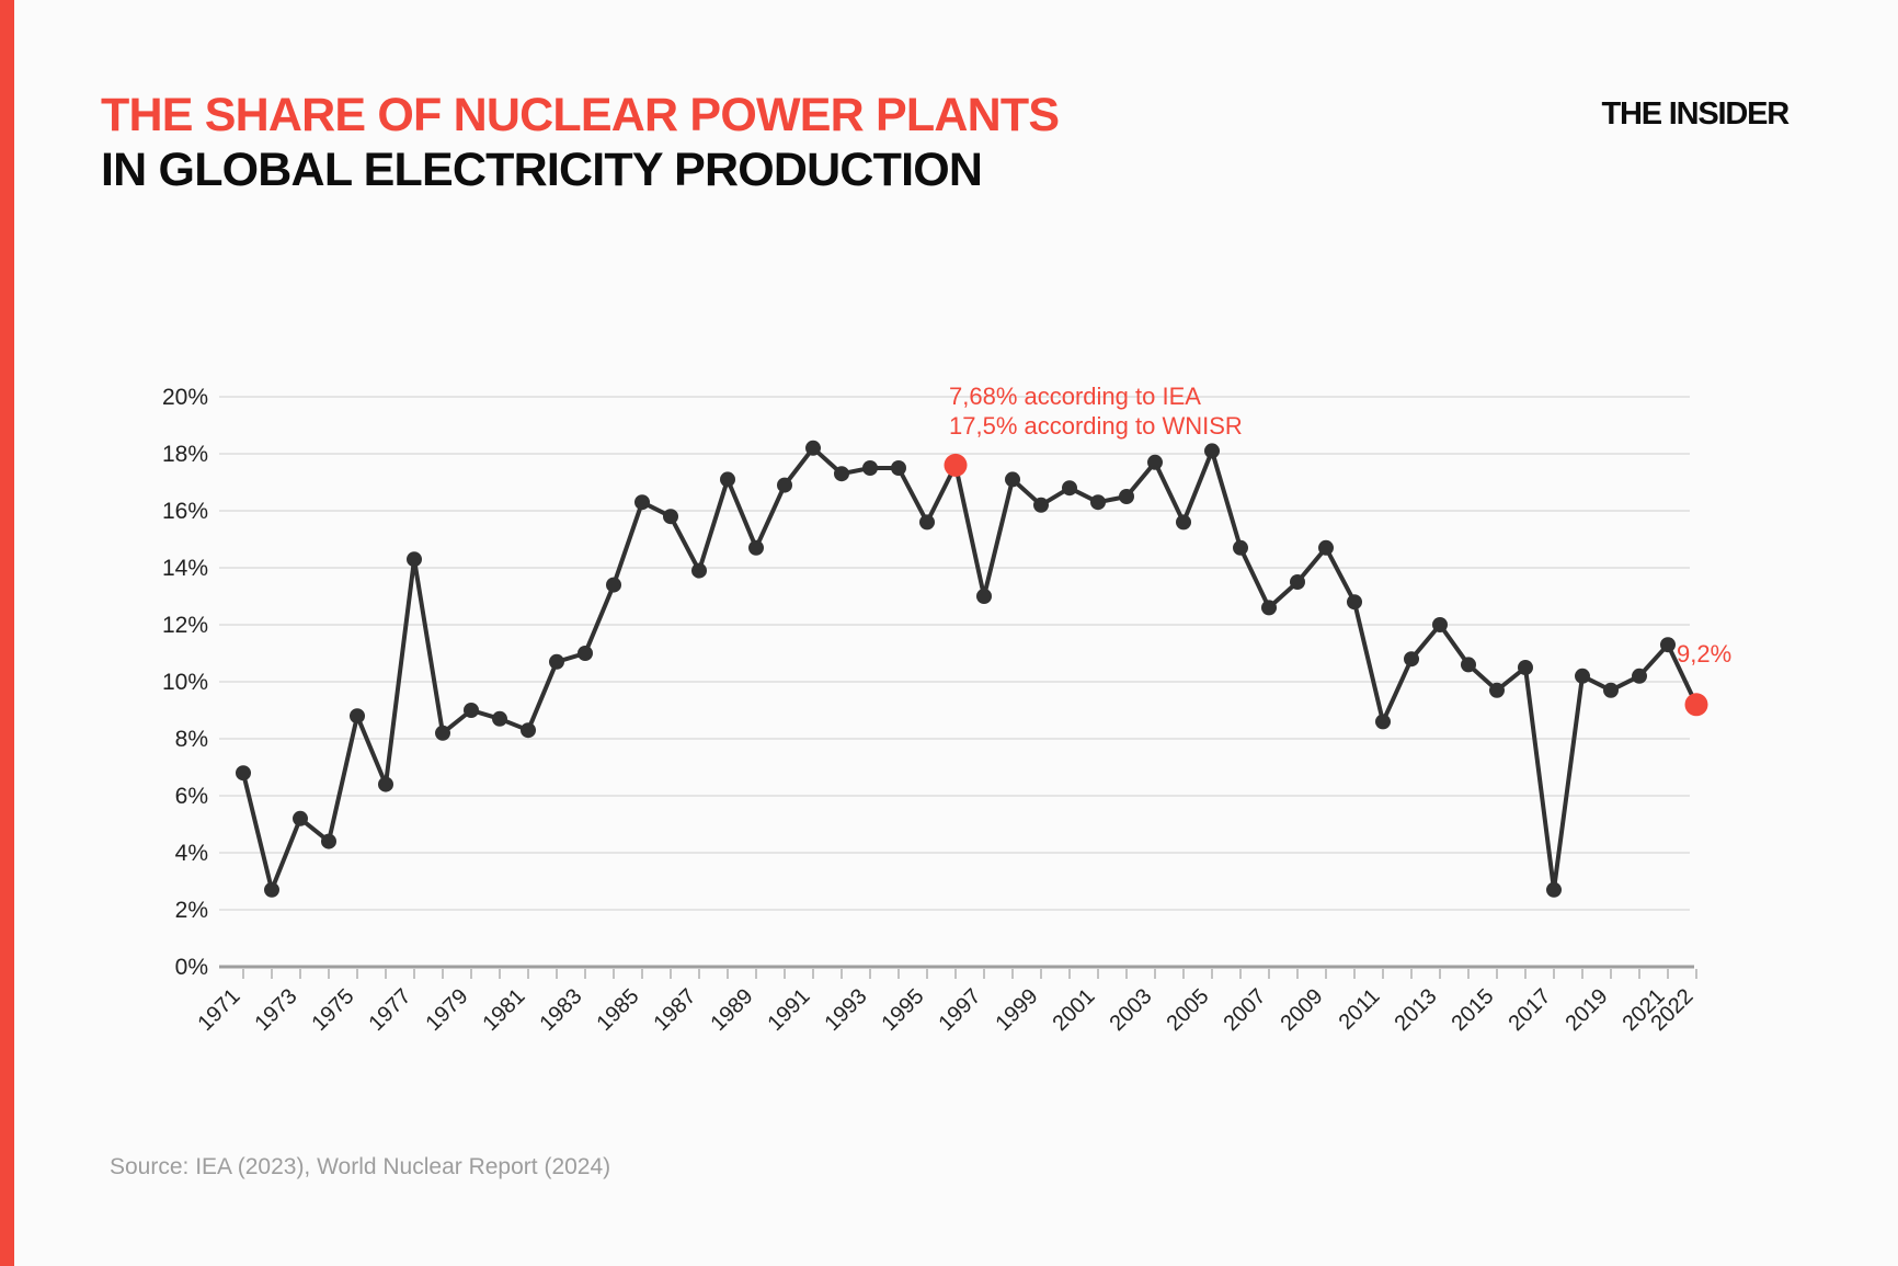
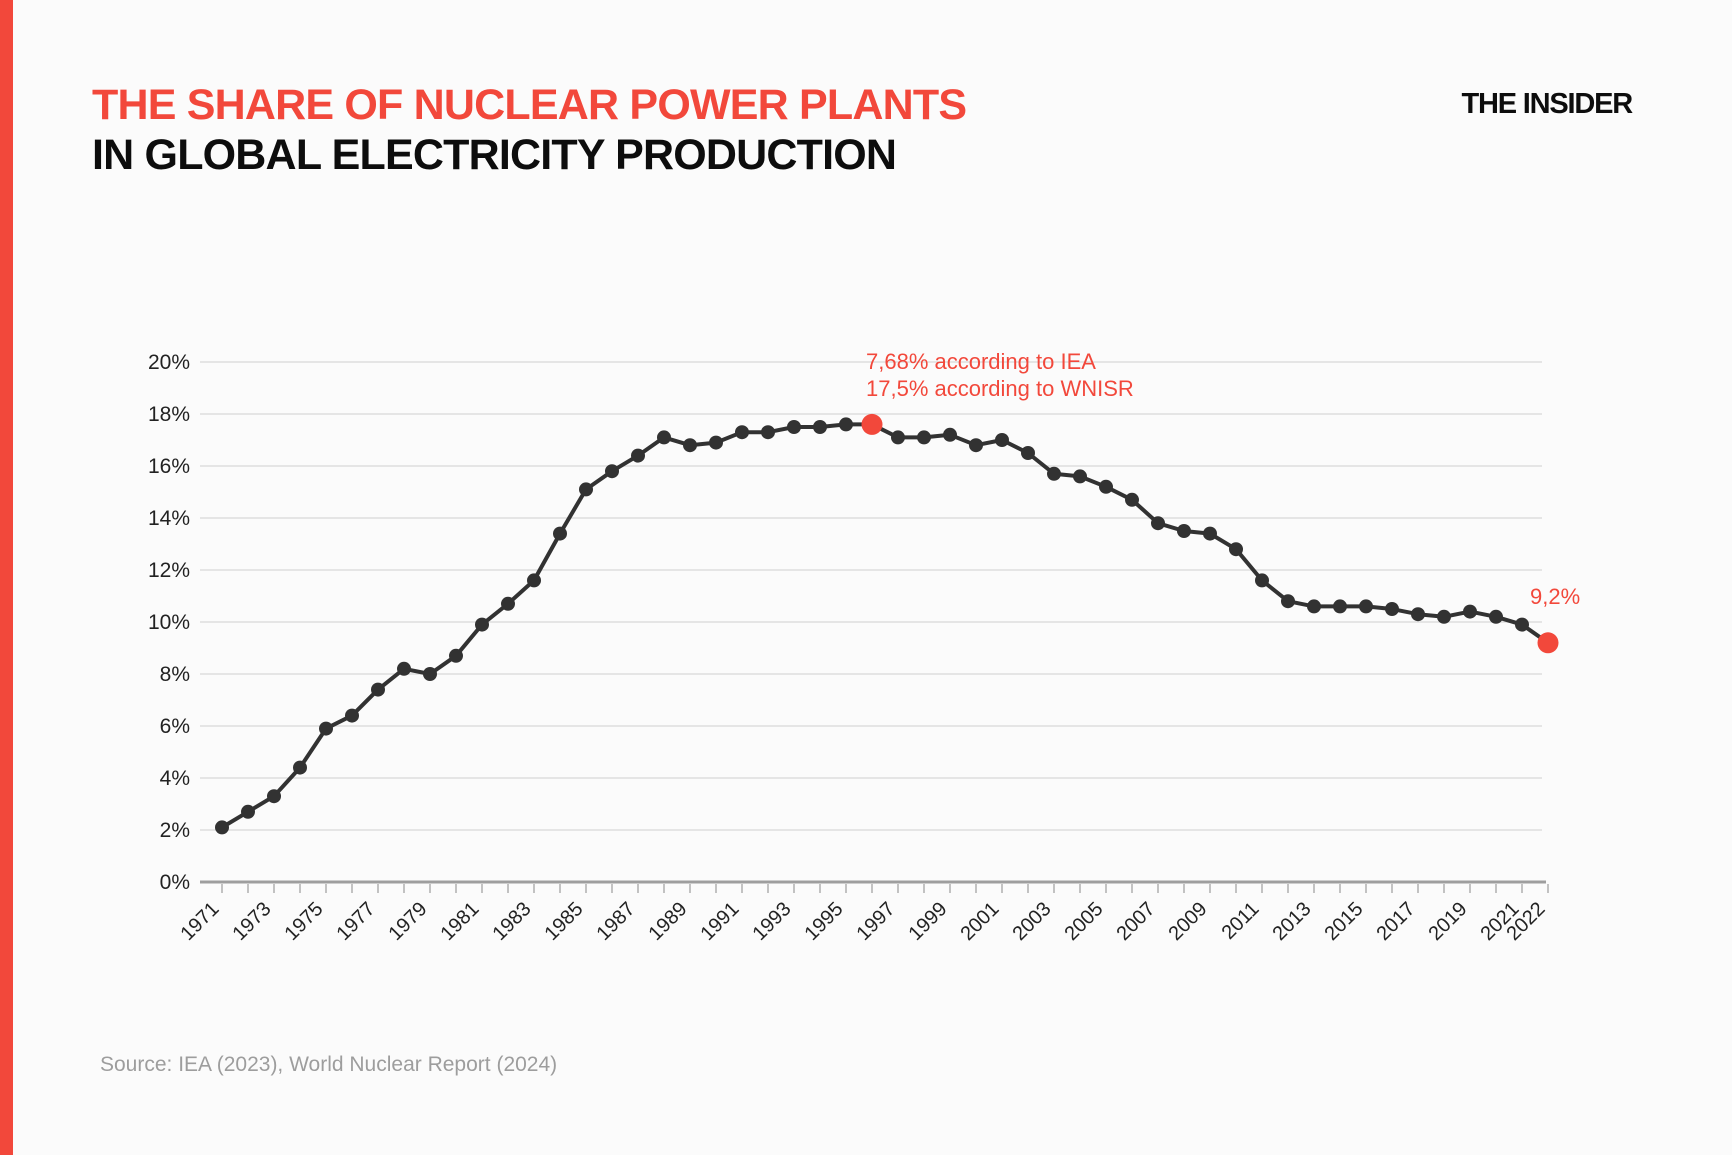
1971: 6.8% -> 2.1%
1973: 5.2% -> 3.3%
1975: 8.8% -> 5.9%
1977: 14.3% -> 7.4%
1979: 9.0% -> 8.0%
1981: 8.3% -> 9.9%
1983: 11.0% -> 11.6%
1985: 16.3% -> 15.1%
1987: 13.9% -> 16.4%
1989: 14.7% -> 16.8%
1991: 18.2% -> 17.3%
1995: 15.6% -> 17.6%
1997: 13.0% -> 17.1%
1999: 16.2% -> 17.2%
2001: 16.3% -> 17.0%
2003: 17.7% -> 15.7%
2005: 18.1% -> 15.2%
2007: 12.6% -> 13.8%
2009: 14.7% -> 13.4%
2011: 8.6% -> 11.6%
2013: 12.0% -> 10.6%
2015: 9.7% -> 10.6%
2017: 2.7% -> 10.3%
2019: 9.7% -> 10.4%
2021: 11.3% -> 9.9%
